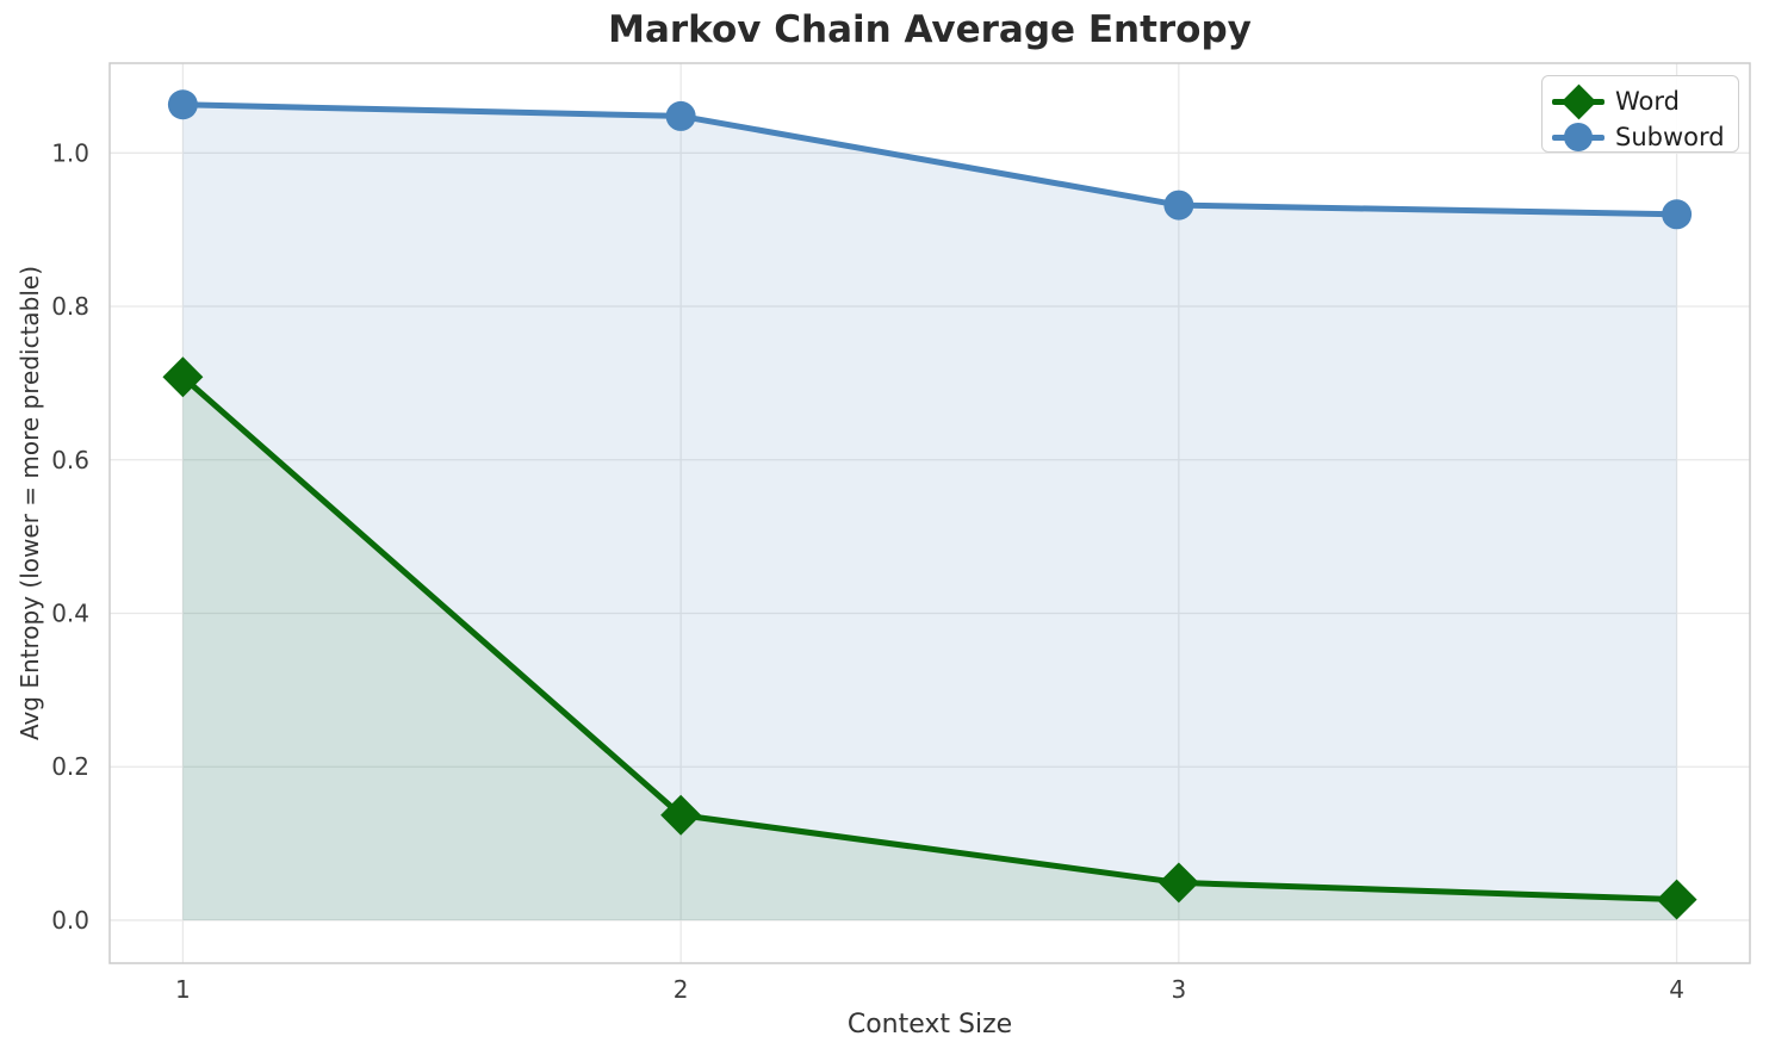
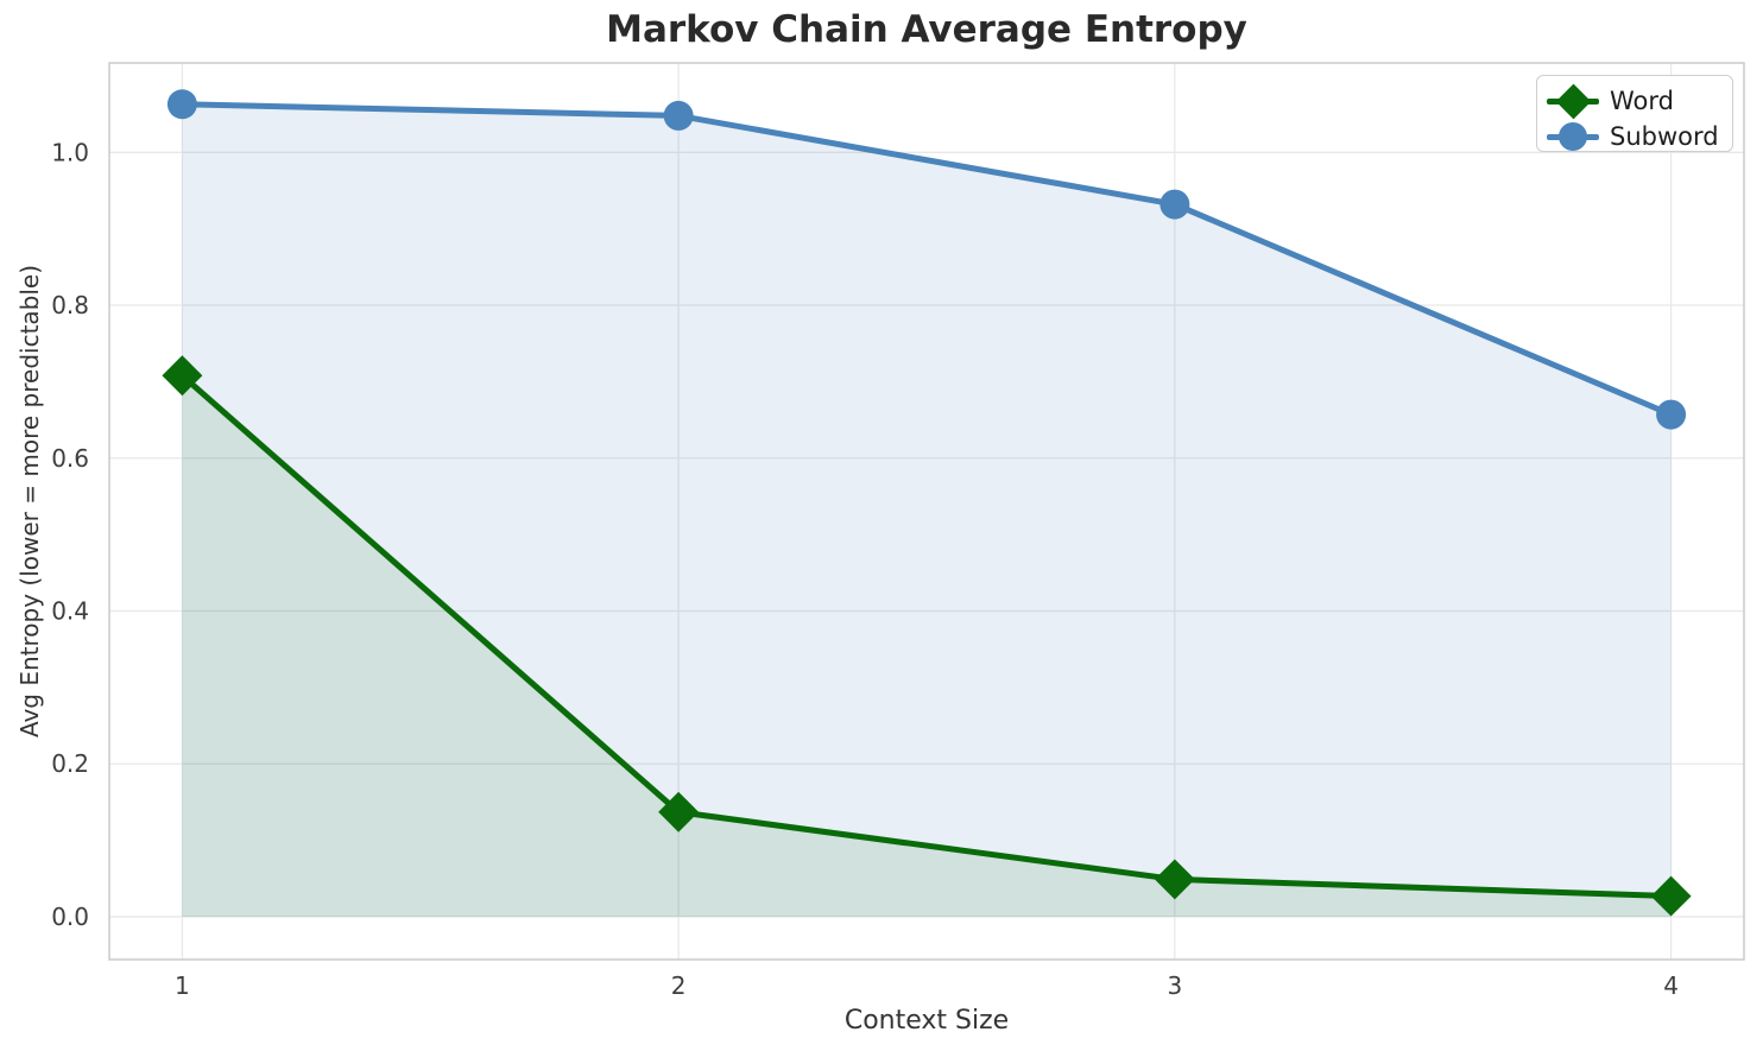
Subword/4: 0.92 -> 0.66
